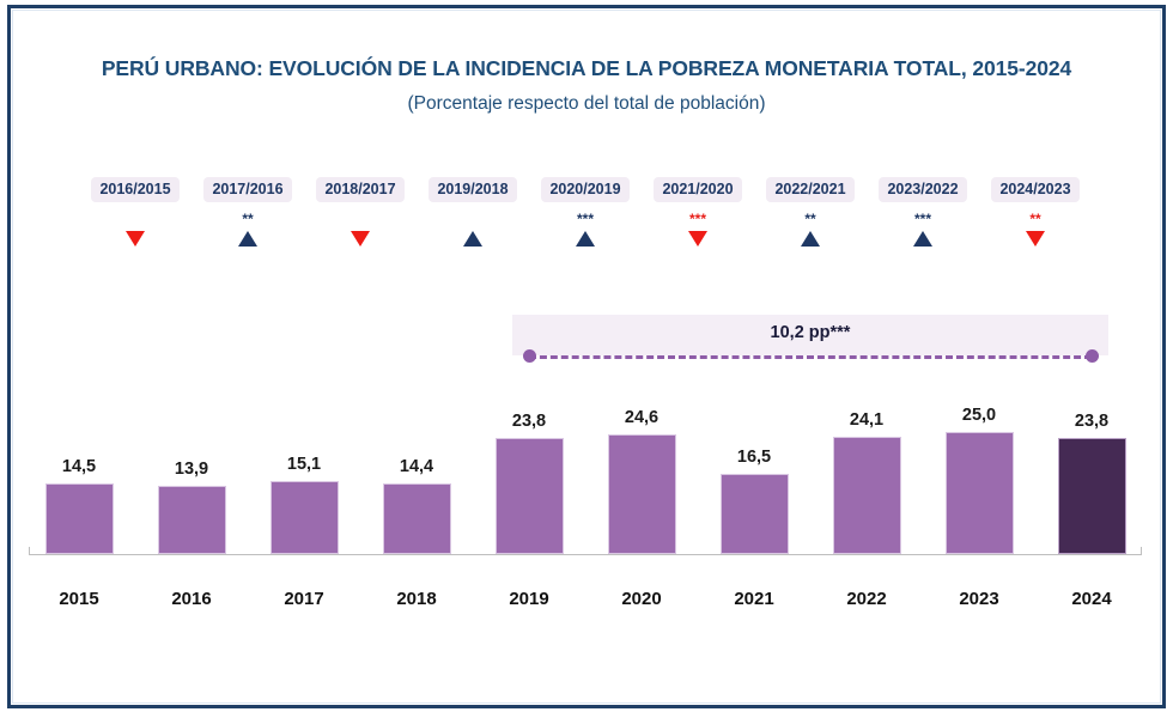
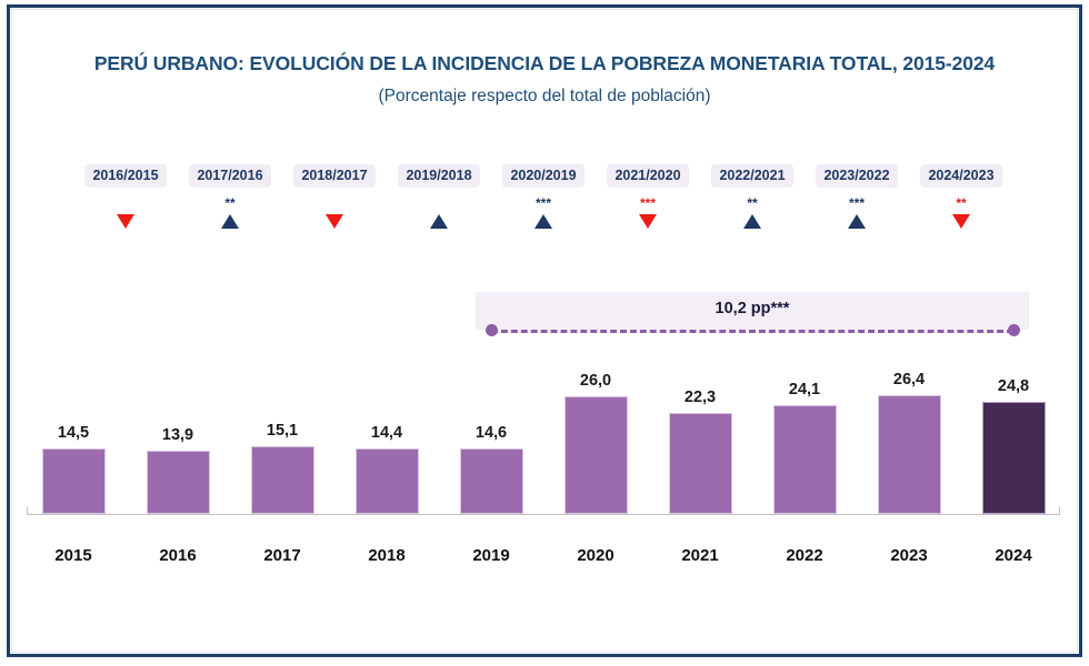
2019: 23,8 -> 14,6
2020: 24,6 -> 26,0
2021: 16,5 -> 22,3
2023: 25,0 -> 26,4
2024: 23,8 -> 24,8
